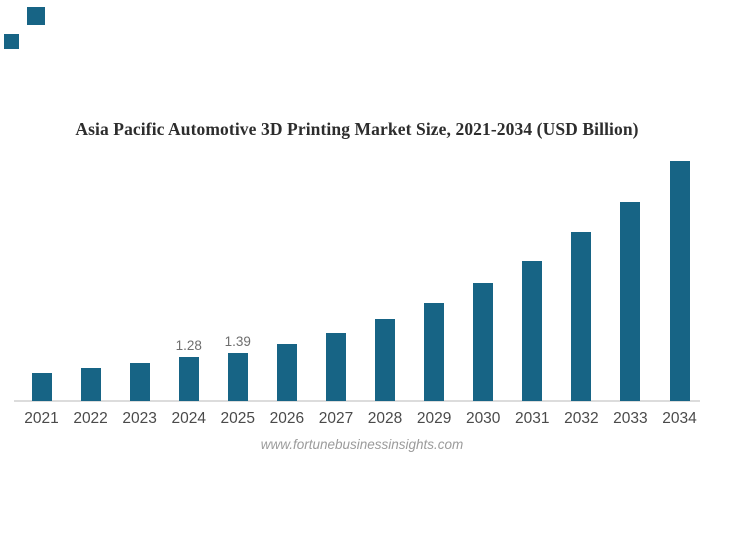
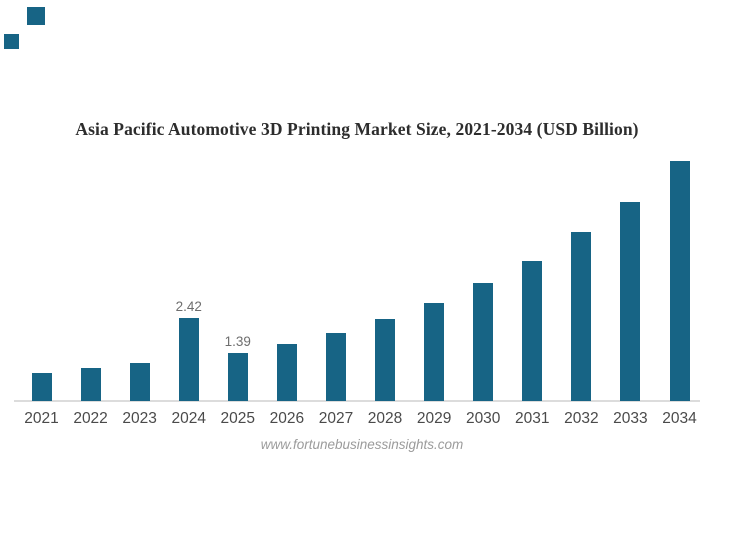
2024: 1.28 -> 2.42
